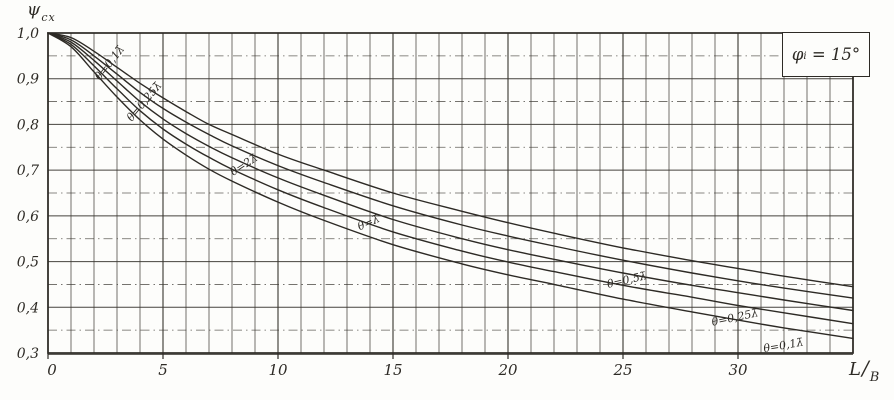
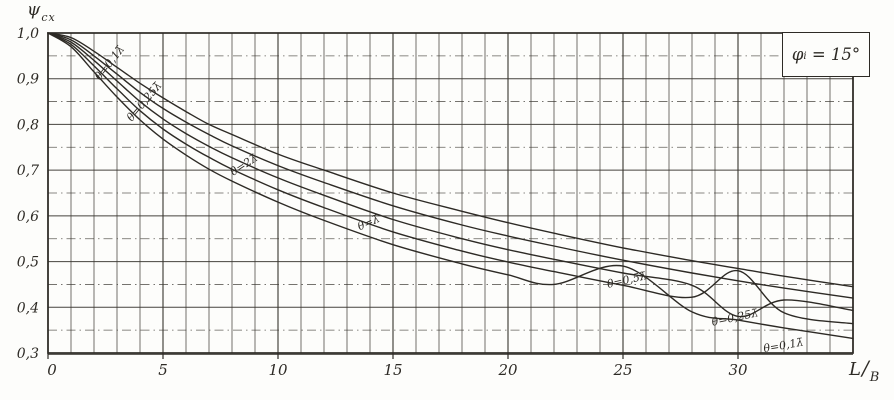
θ=0,1λ̄/25: 0,42 -> 0,49
θ=0,5λ̄/30: 0,43 -> 0,38
θ=0,25λ̄/30: 0,40 -> 0,48
